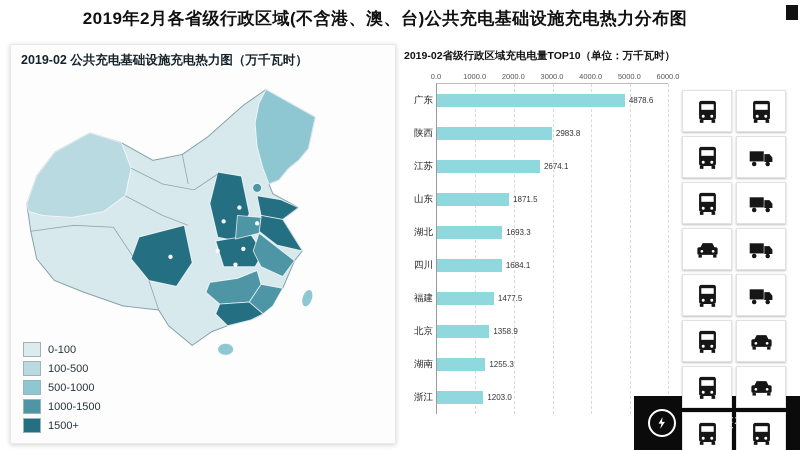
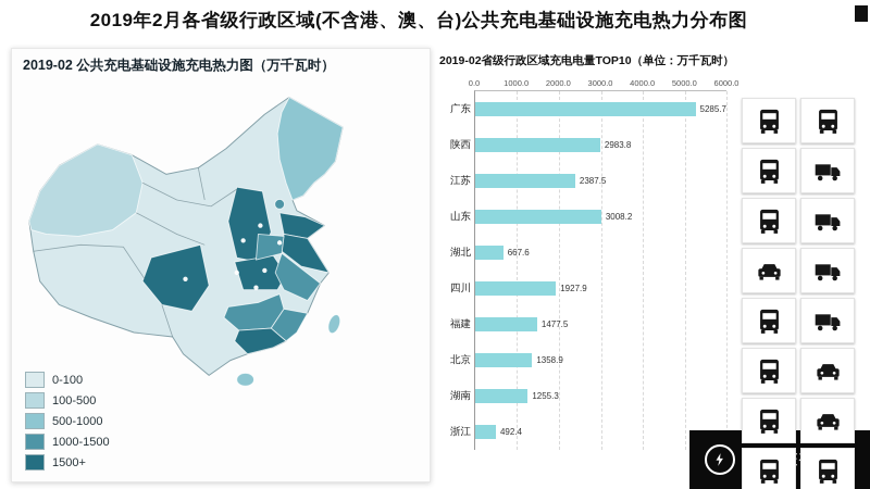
广东: 4878.6 -> 5285.7
江苏: 2674.1 -> 2387.5
山东: 1871.5 -> 3008.2
湖北: 1693.3 -> 667.6
四川: 1684.1 -> 1927.9
浙江: 1203.0 -> 492.4
